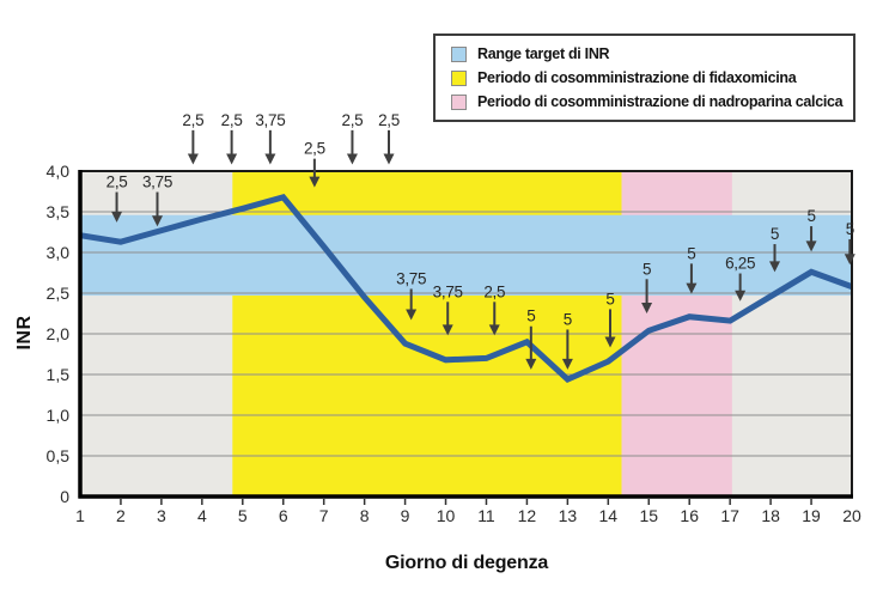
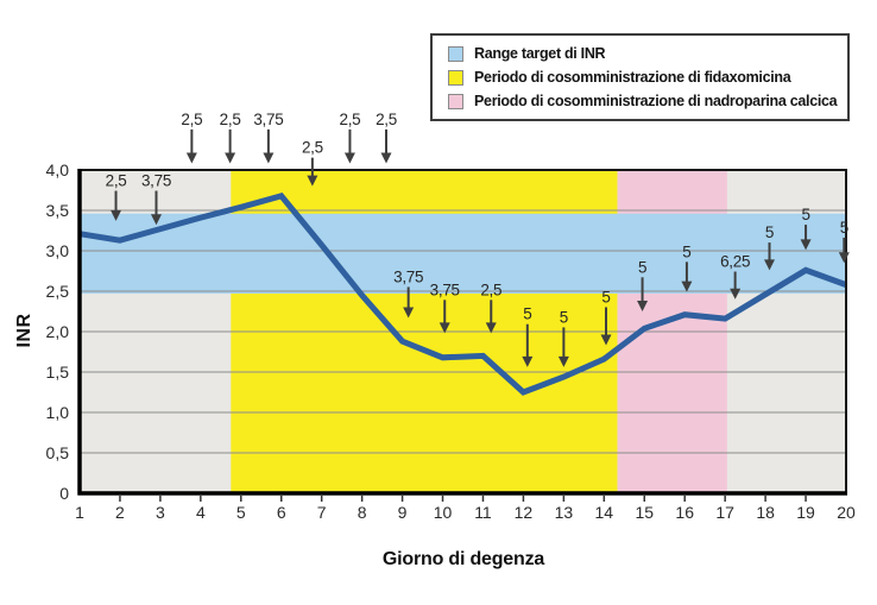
12: 1,9 -> 1,2
